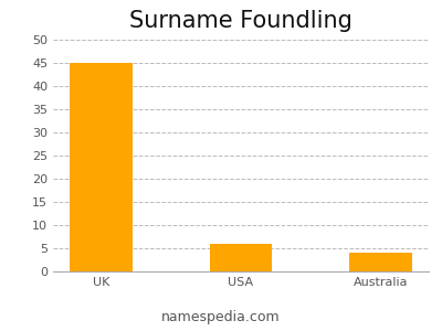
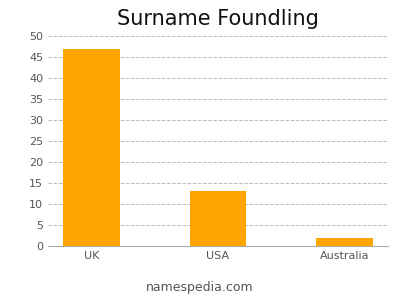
UK: 45 -> 47
USA: 6 -> 13
Australia: 4 -> 2
